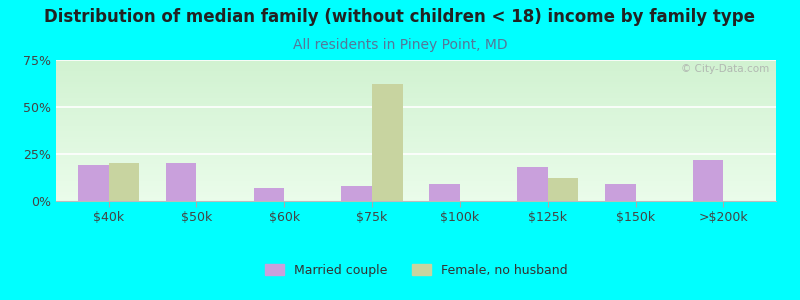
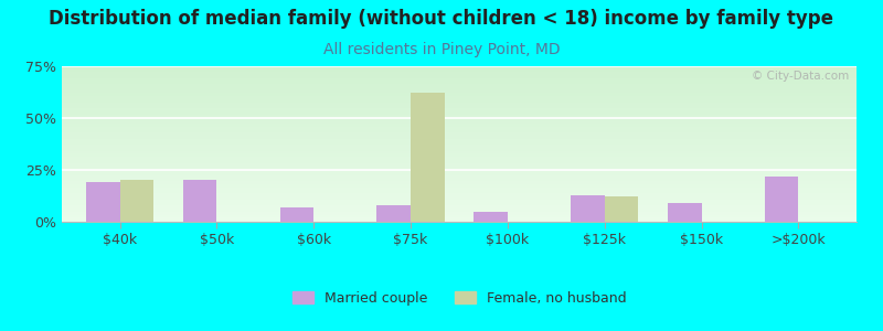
Married couple/$100k: 9% -> 5%
Married couple/$125k: 18% -> 13%
